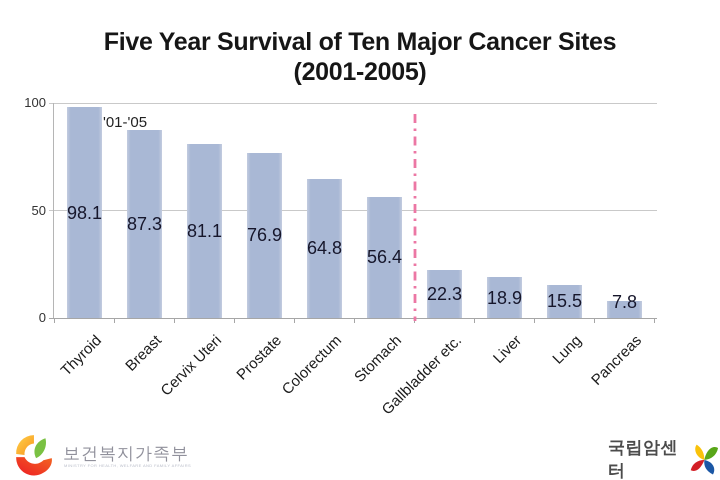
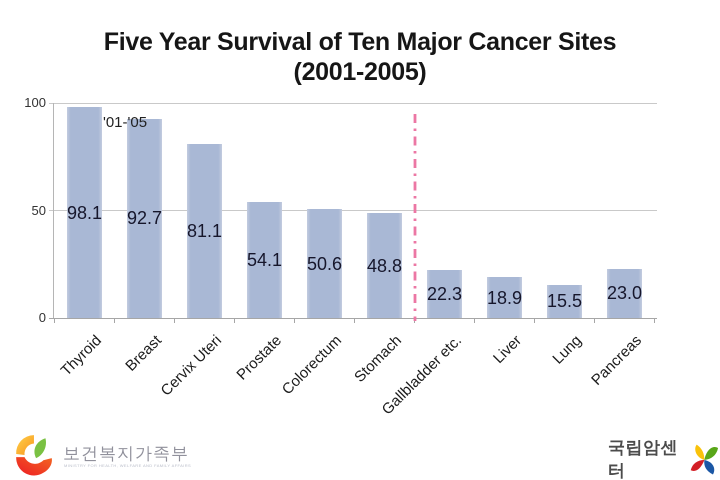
Breast: 87.3 -> 92.7
Prostate: 76.9 -> 54.1
Colorectum: 64.8 -> 50.6
Stomach: 56.4 -> 48.8
Pancreas: 7.8 -> 23.0
